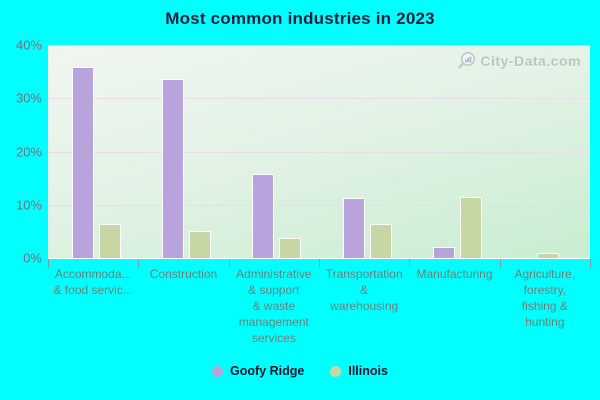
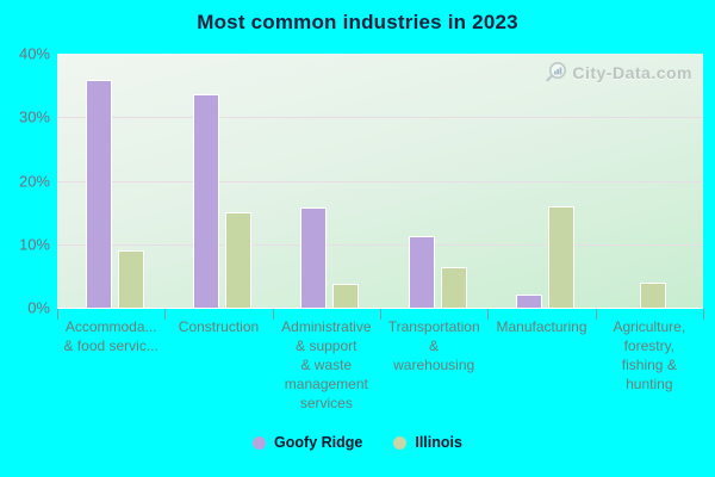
Illinois/Accommoda... & food servic...: 6% -> 9%
Illinois/Construction: 5% -> 15%
Illinois/Manufacturing: 12% -> 16%
Illinois/Agriculture, forestry, fishing & hunting: 1% -> 4%
